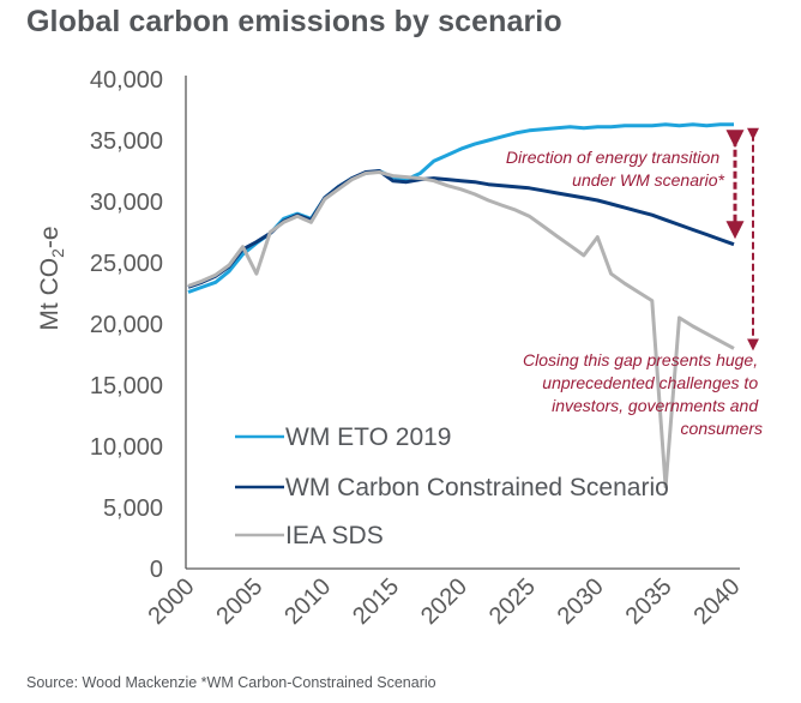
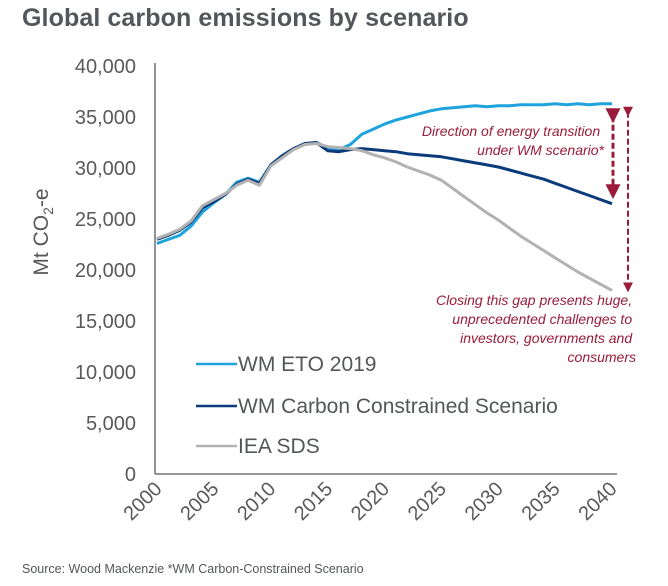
IEA SDS/2005: 24100 -> 26900
IEA SDS/2030: 27100 -> 24900
IEA SDS/2035: 6700 -> 21200
